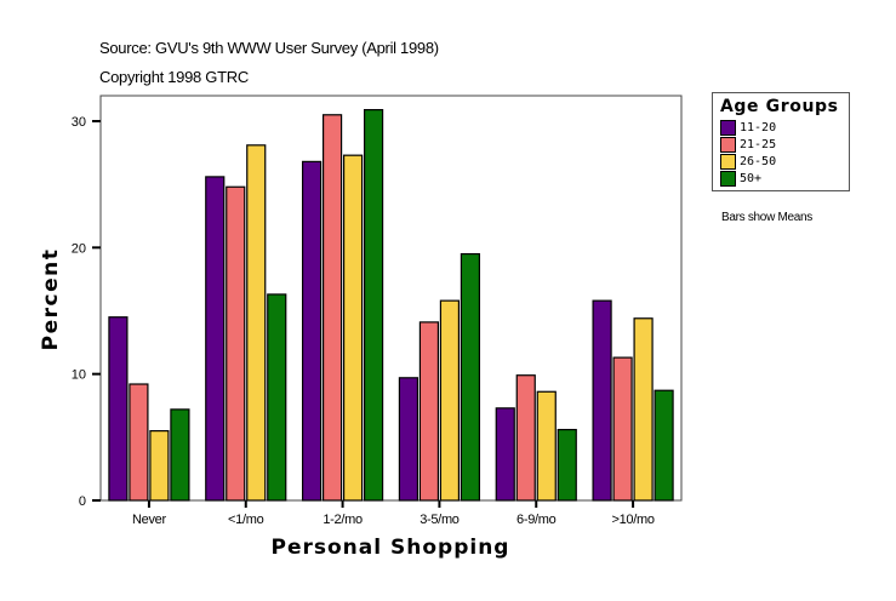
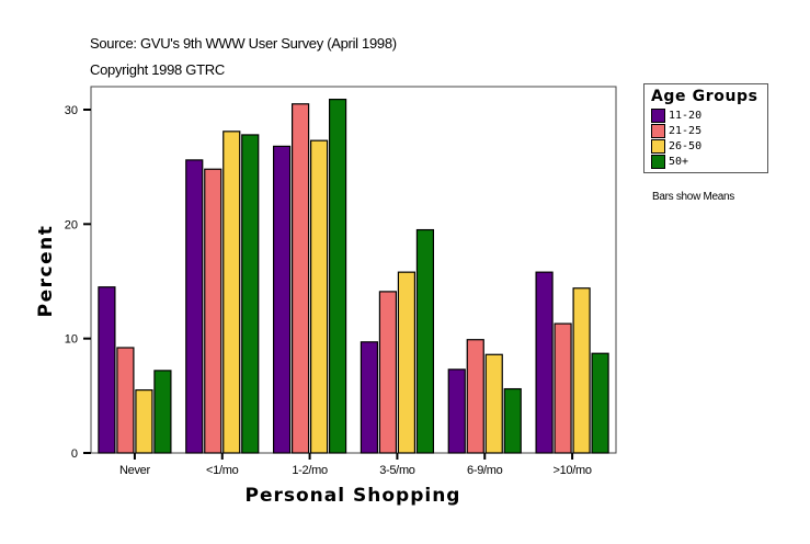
50+/<1/mo: 16.3 -> 27.8
